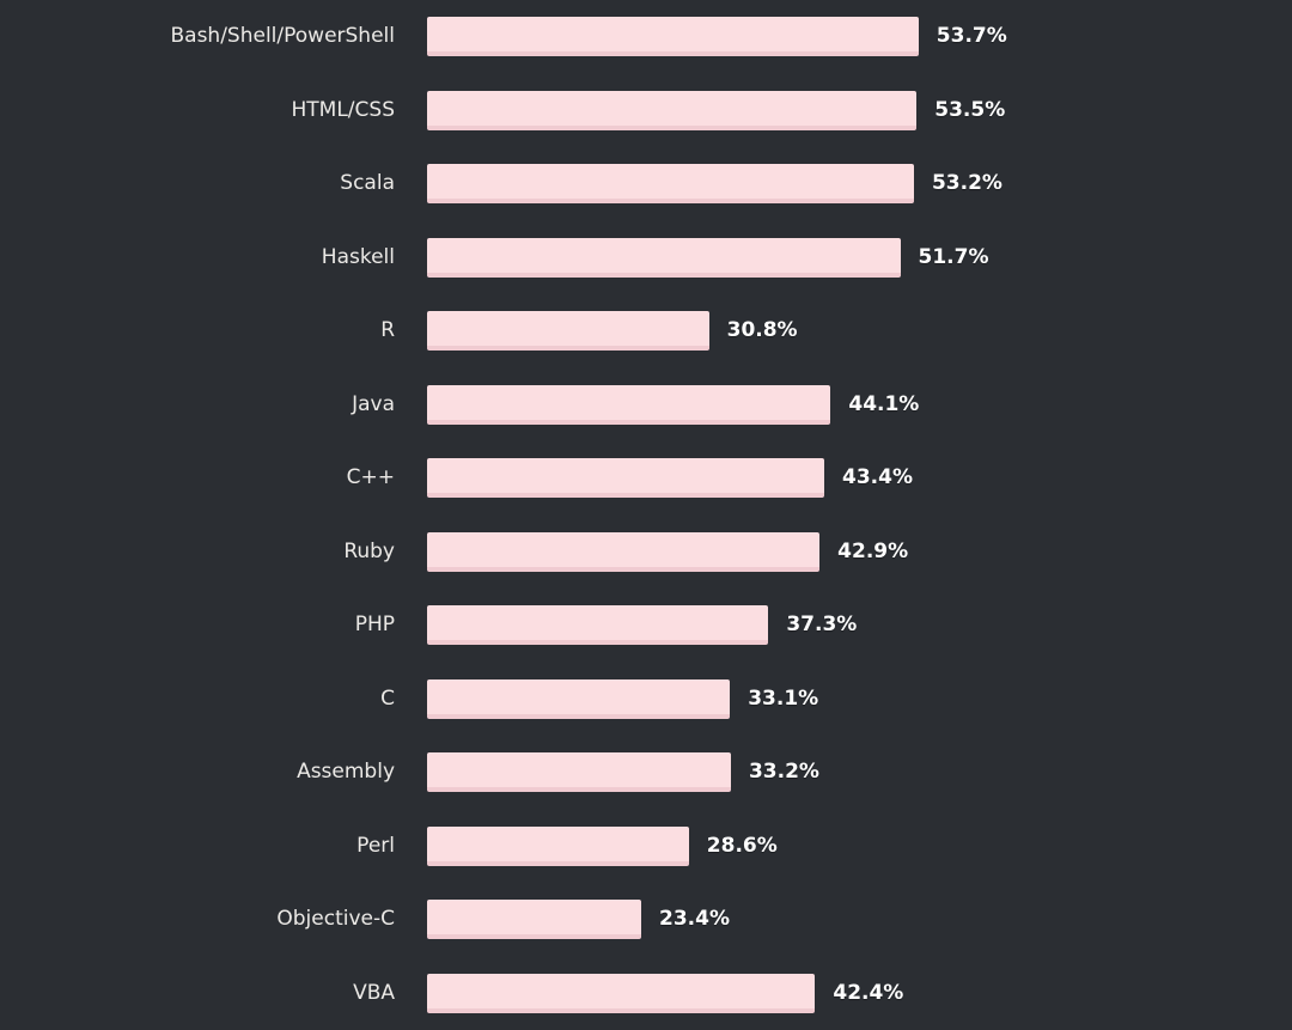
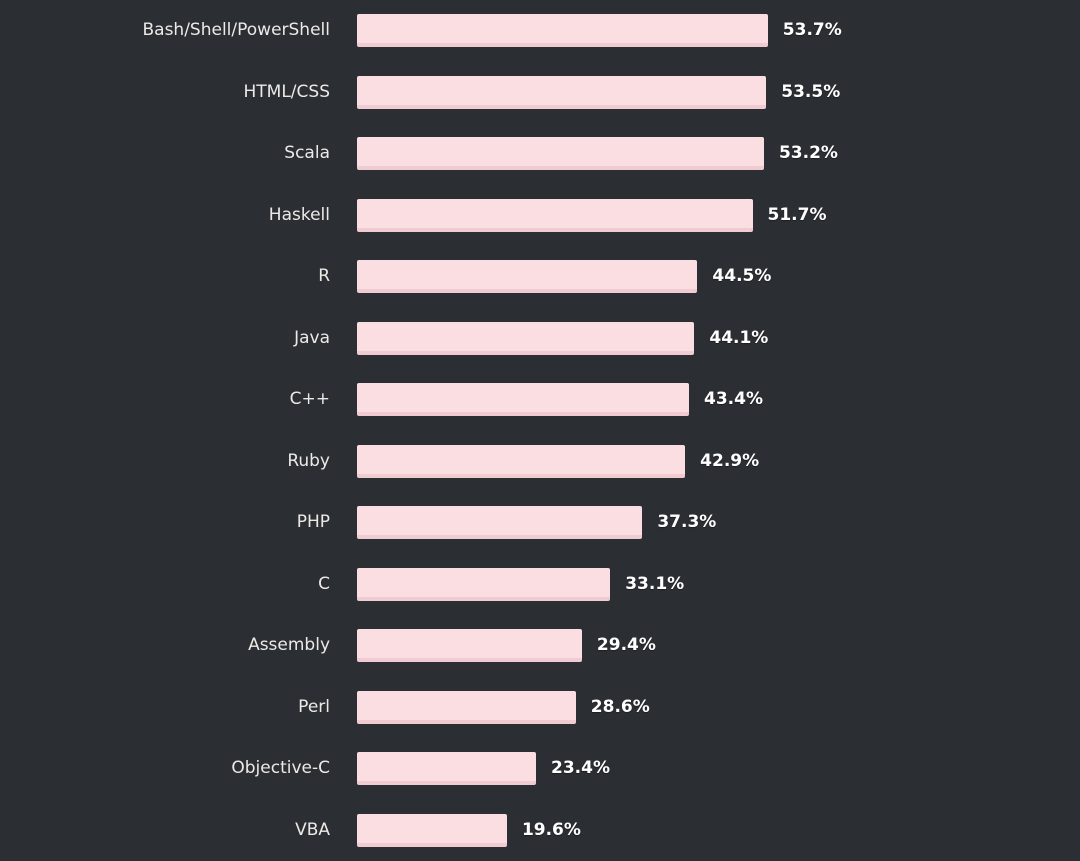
R: 30.8% -> 44.5%
Assembly: 33.2% -> 29.4%
VBA: 42.4% -> 19.6%
